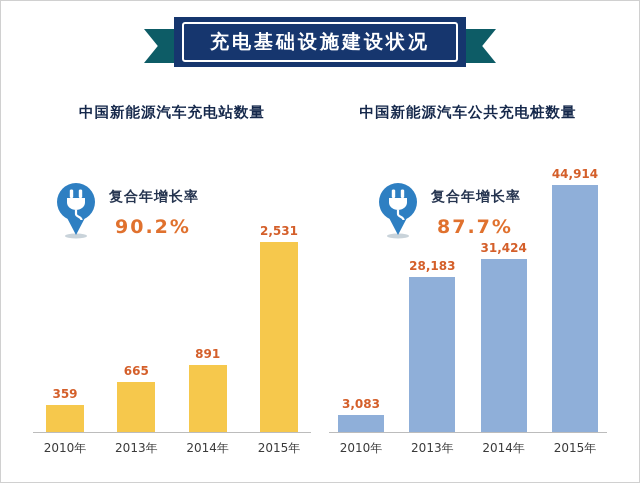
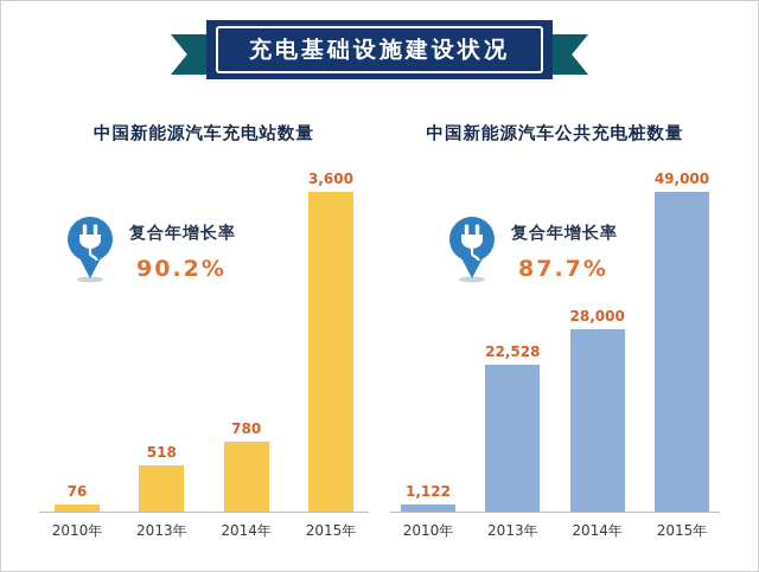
中国新能源汽车充电站数量/2010年: 359 -> 76
中国新能源汽车充电站数量/2013年: 665 -> 518
中国新能源汽车充电站数量/2014年: 891 -> 780
中国新能源汽车充电站数量/2015年: 2,531 -> 3,600
中国新能源汽车公共充电桩数量/2010年: 3,083 -> 1,122
中国新能源汽车公共充电桩数量/2013年: 28,183 -> 22,528
中国新能源汽车公共充电桩数量/2014年: 31,424 -> 28,000
中国新能源汽车公共充电桩数量/2015年: 44,914 -> 49,000
